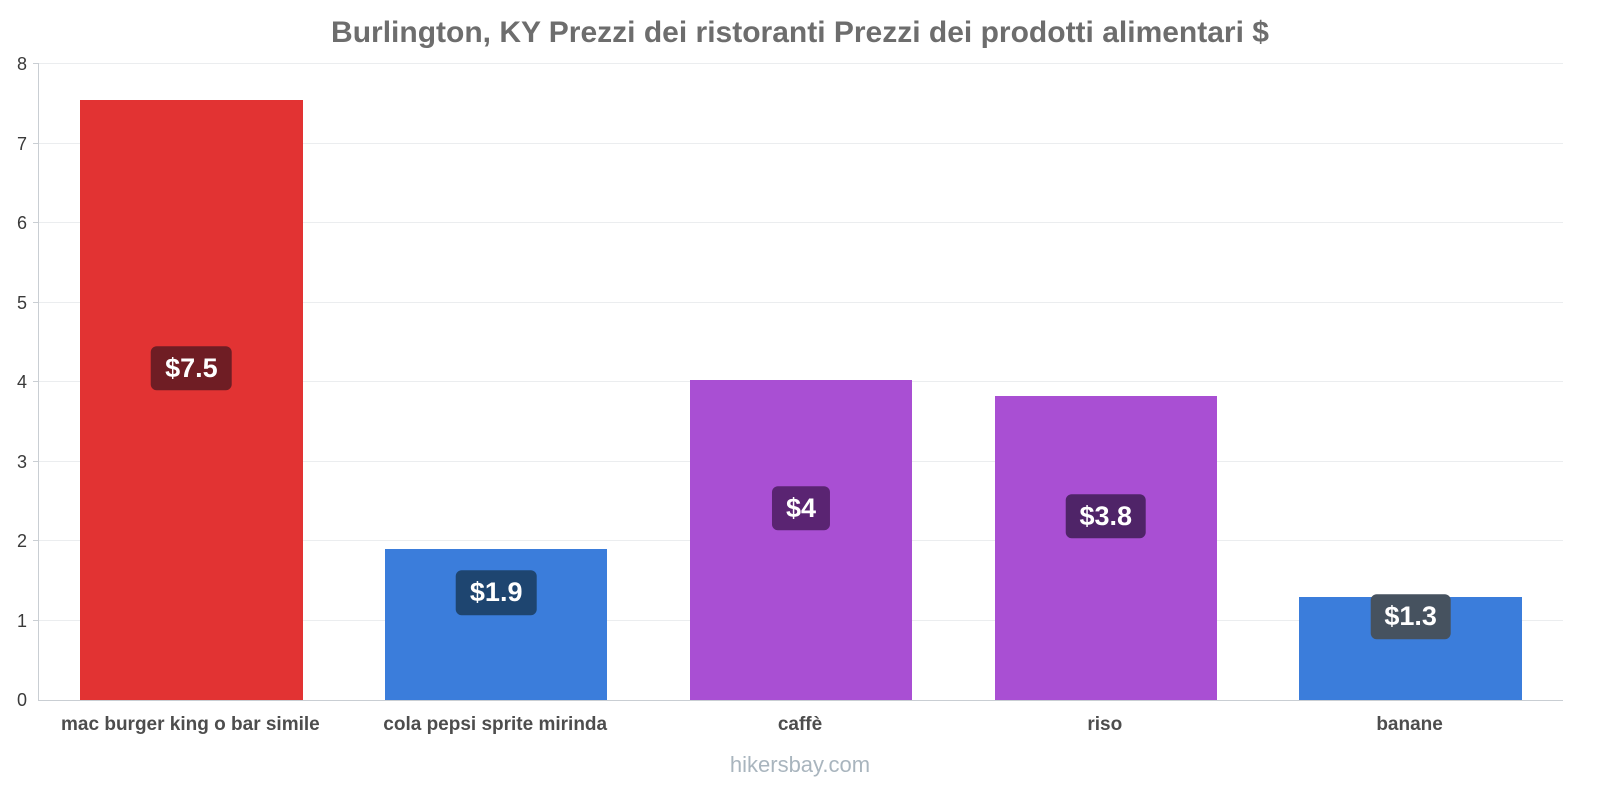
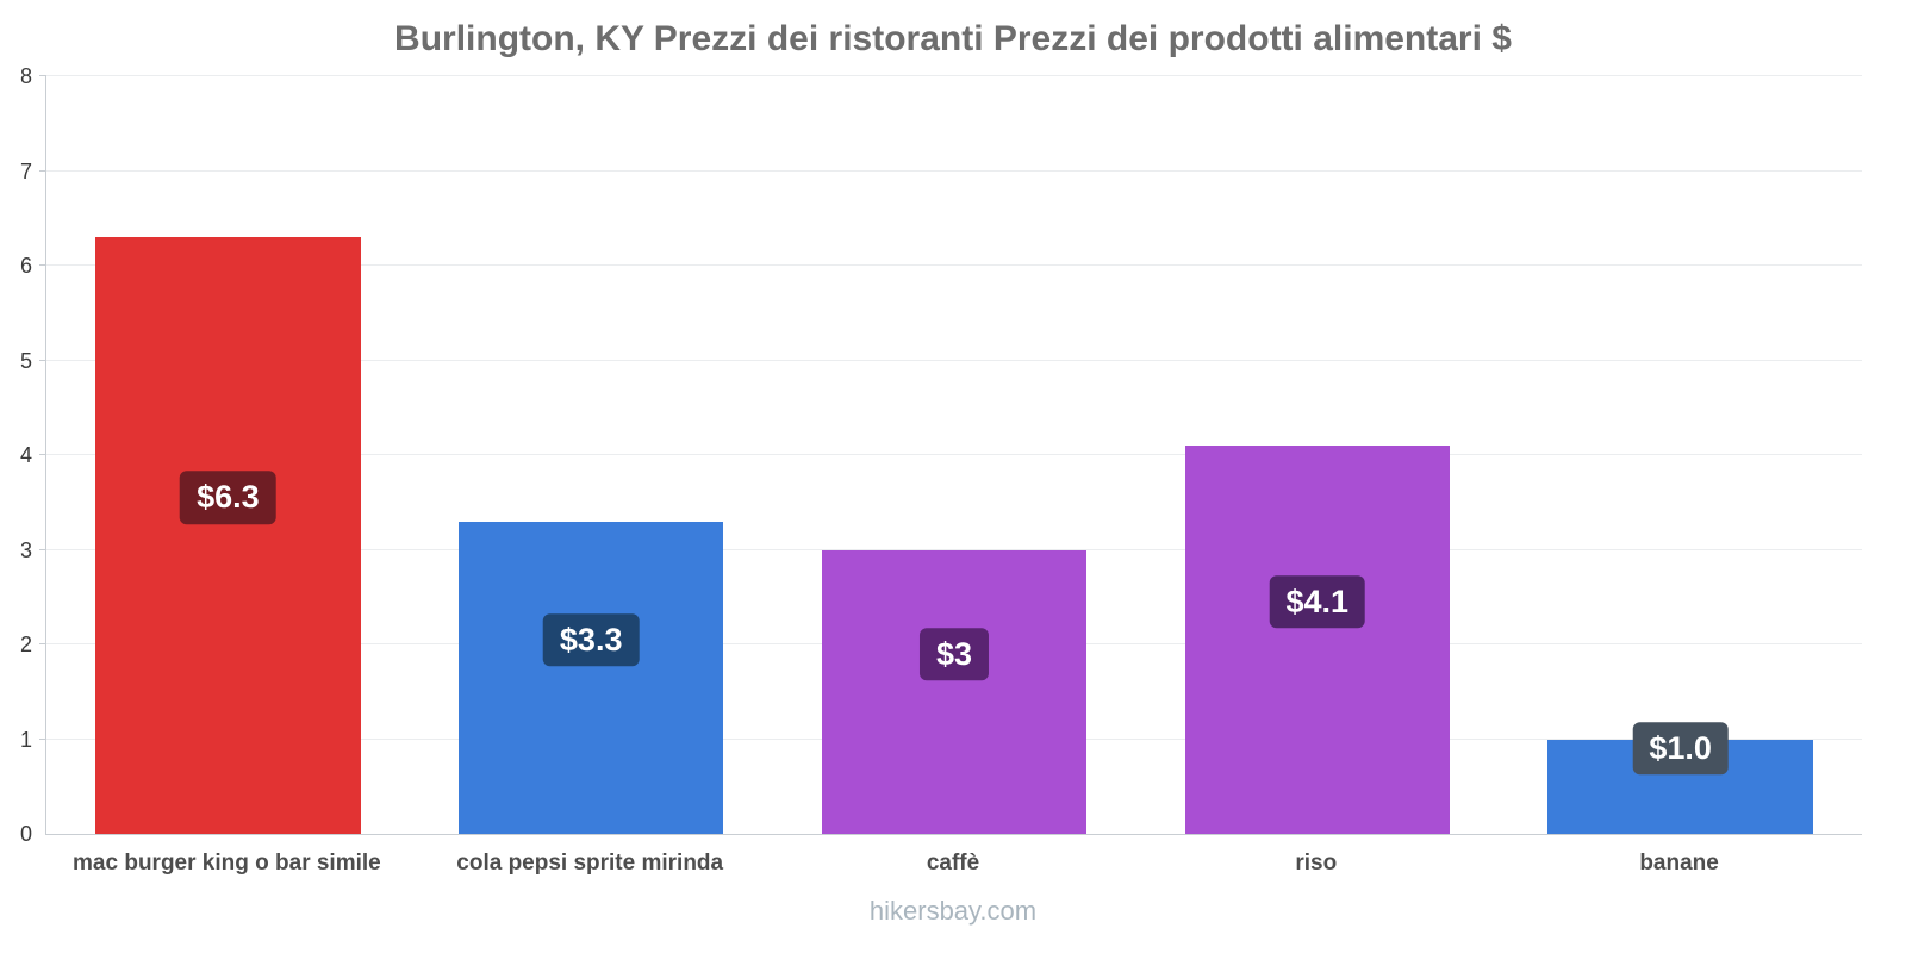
mac burger king o bar simile: $7.5 -> $6.3
cola pepsi sprite mirinda: $1.9 -> $3.3
caffè: $4 -> $3
riso: $3.8 -> $4.1
banane: $1.3 -> $1.0
